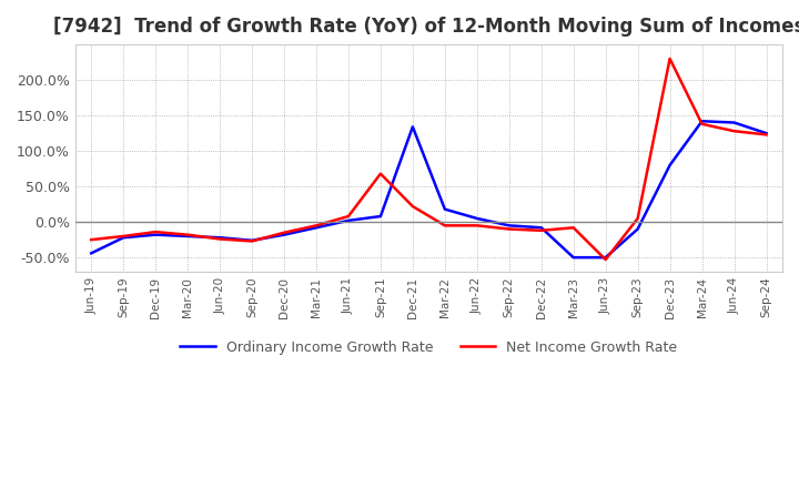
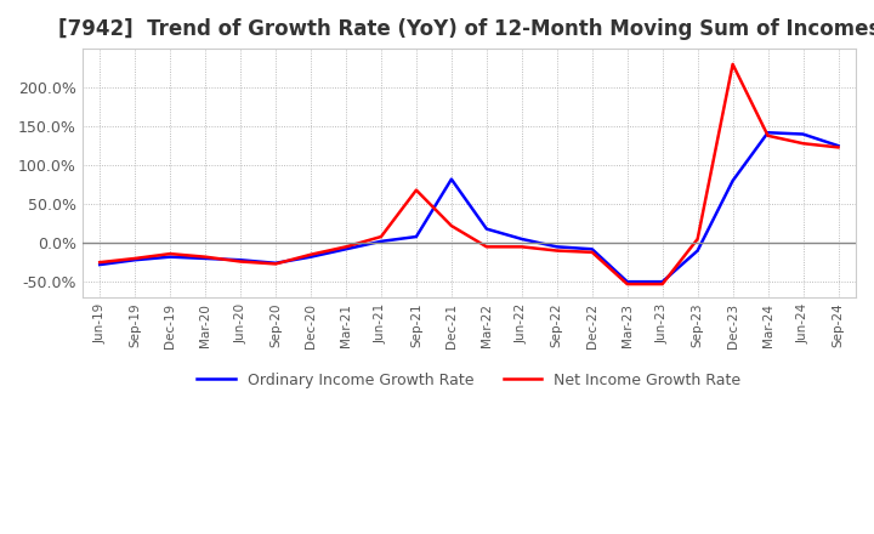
Ordinary Income Growth Rate/Jun-19: -44% -> -28%
Ordinary Income Growth Rate/Dec-21: 134% -> 82%
Net Income Growth Rate/Mar-23: -8% -> -53%
